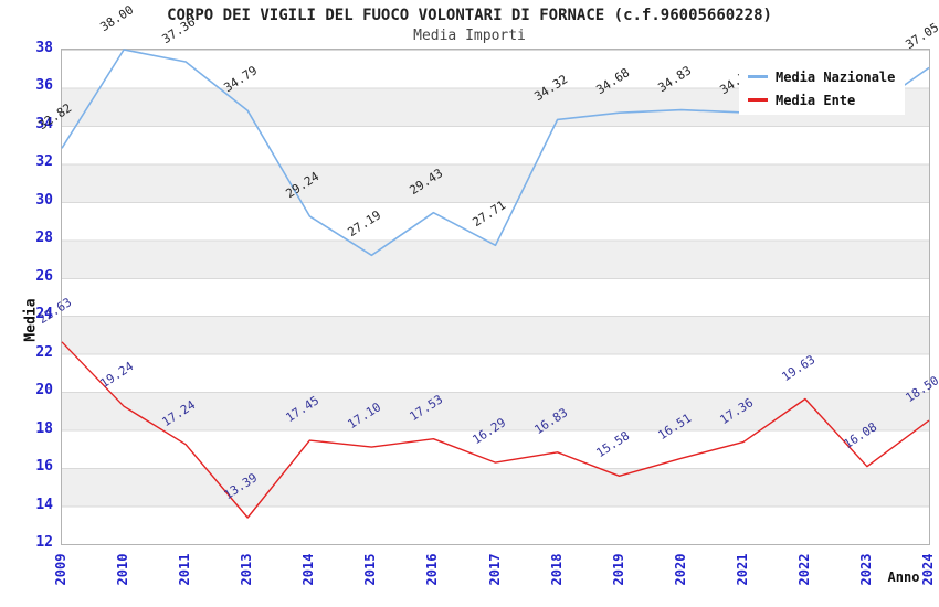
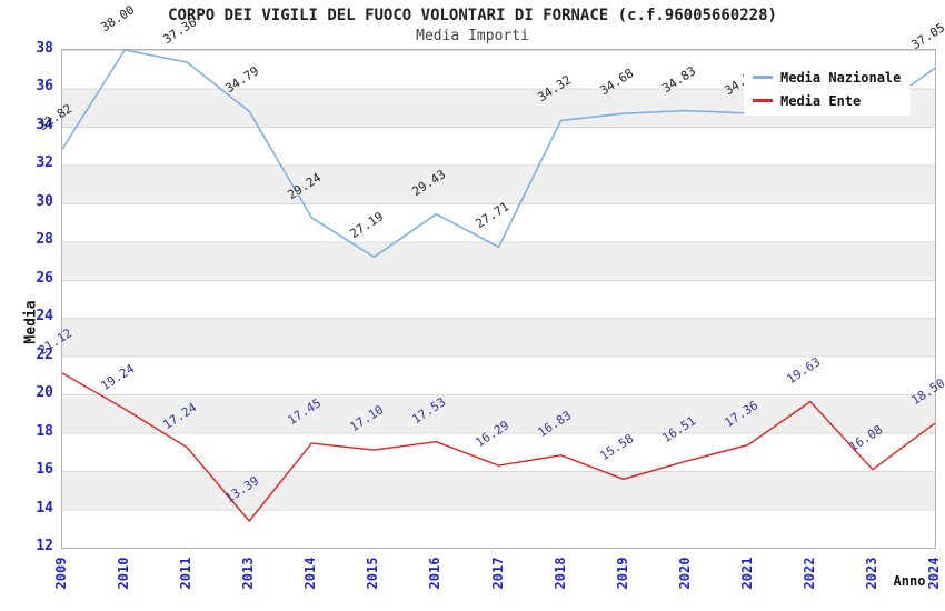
Media Ente/2009: 22.63 -> 21.12
